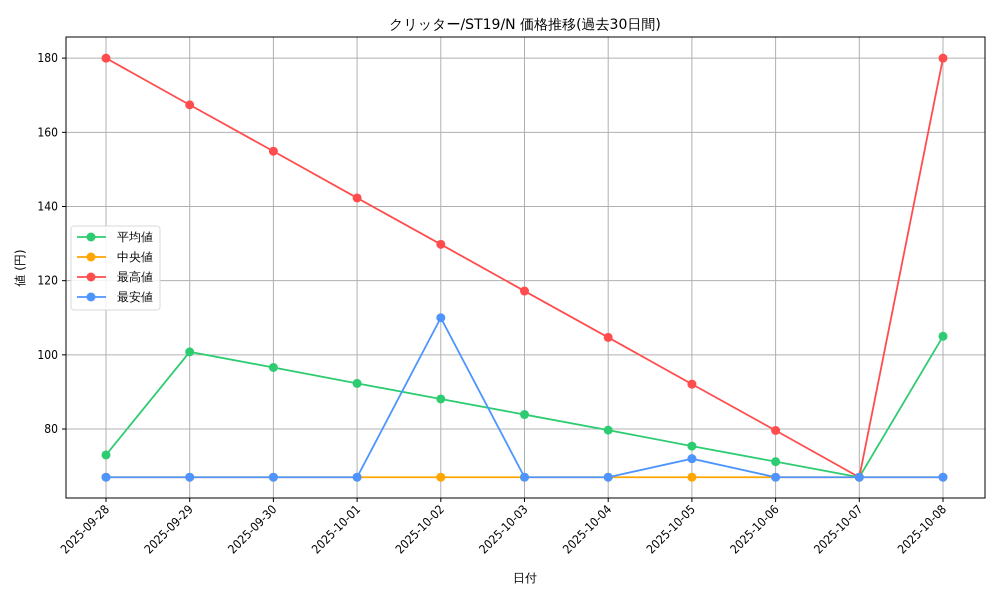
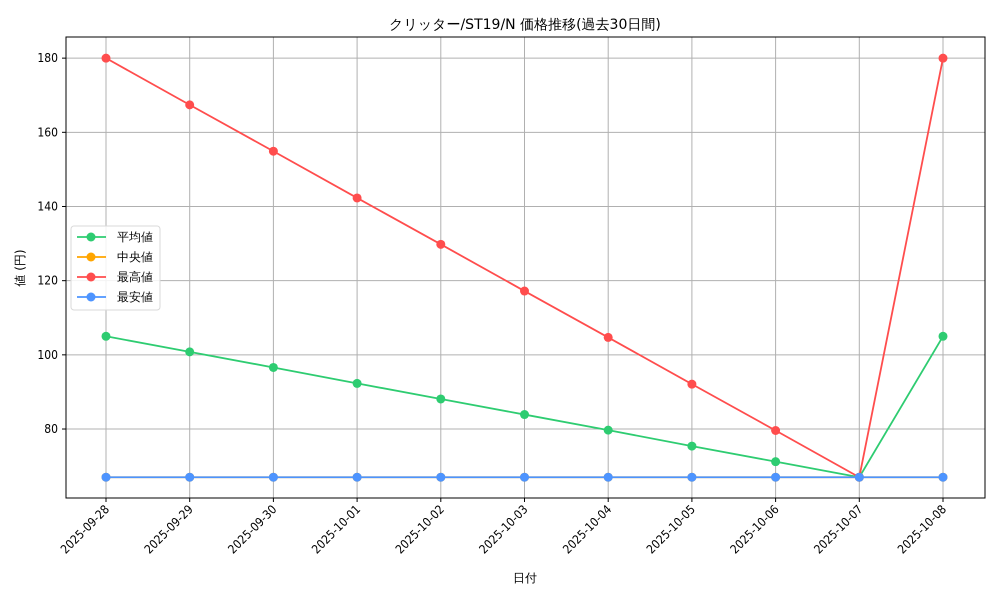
平均値/2025-09-28: 73 -> 105
最安値/2025-10-02: 110 -> 67
最安値/2025-10-05: 72 -> 67
